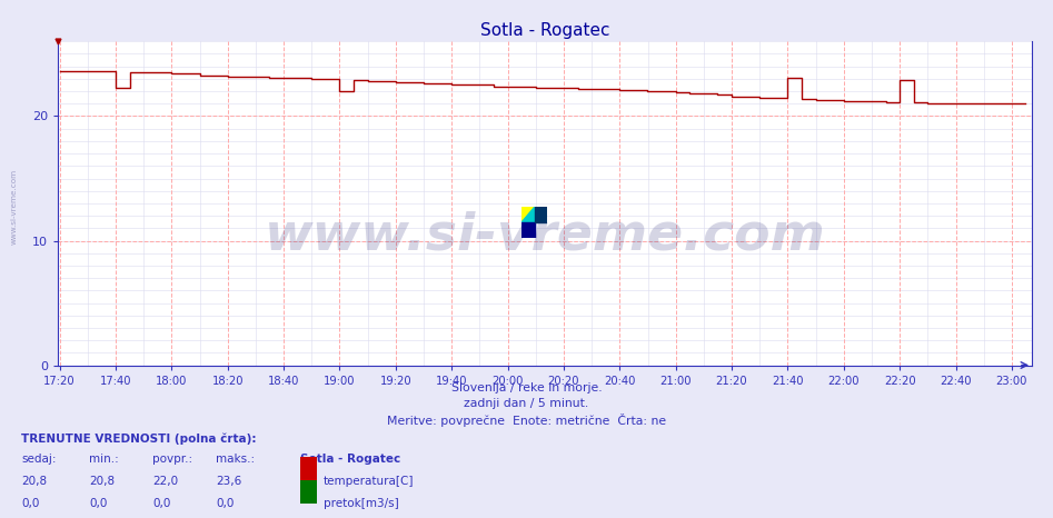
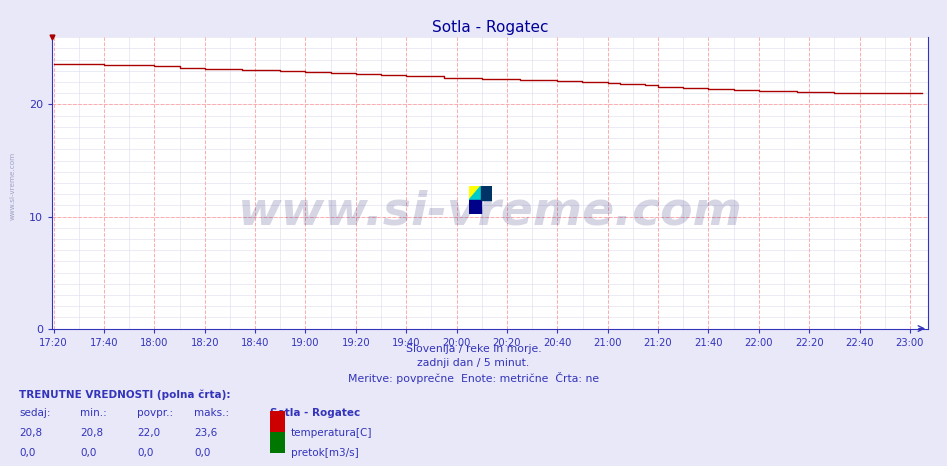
17:40: 22.3 -> 23.5
19:00: 22.0 -> 22.9
21:40: 23.1 -> 21.4
22:20: 22.9 -> 21.1
